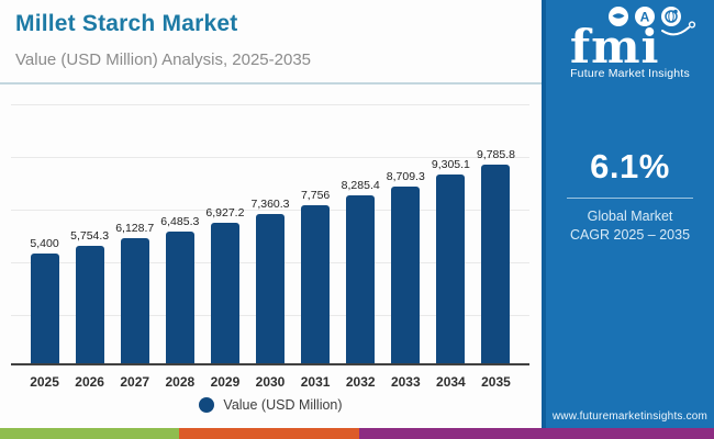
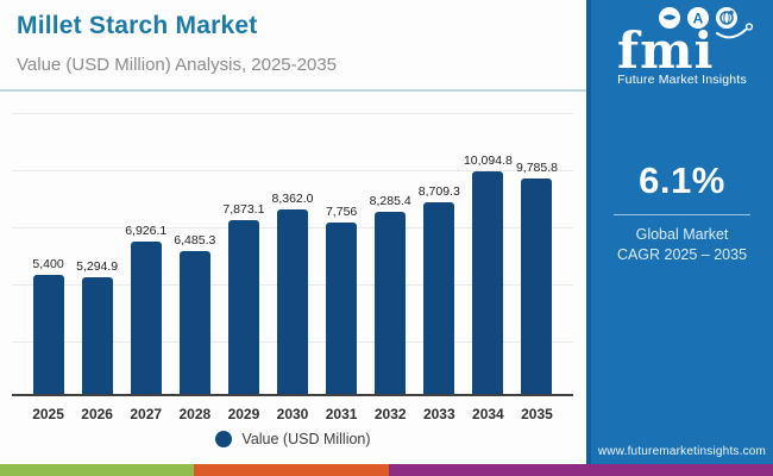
2026: 5,754.3 -> 5,294.9
2027: 6,128.7 -> 6,926.1
2029: 6,927.2 -> 7,873.1
2030: 7,360.3 -> 8,362.0
2034: 9,305.1 -> 10,094.8
